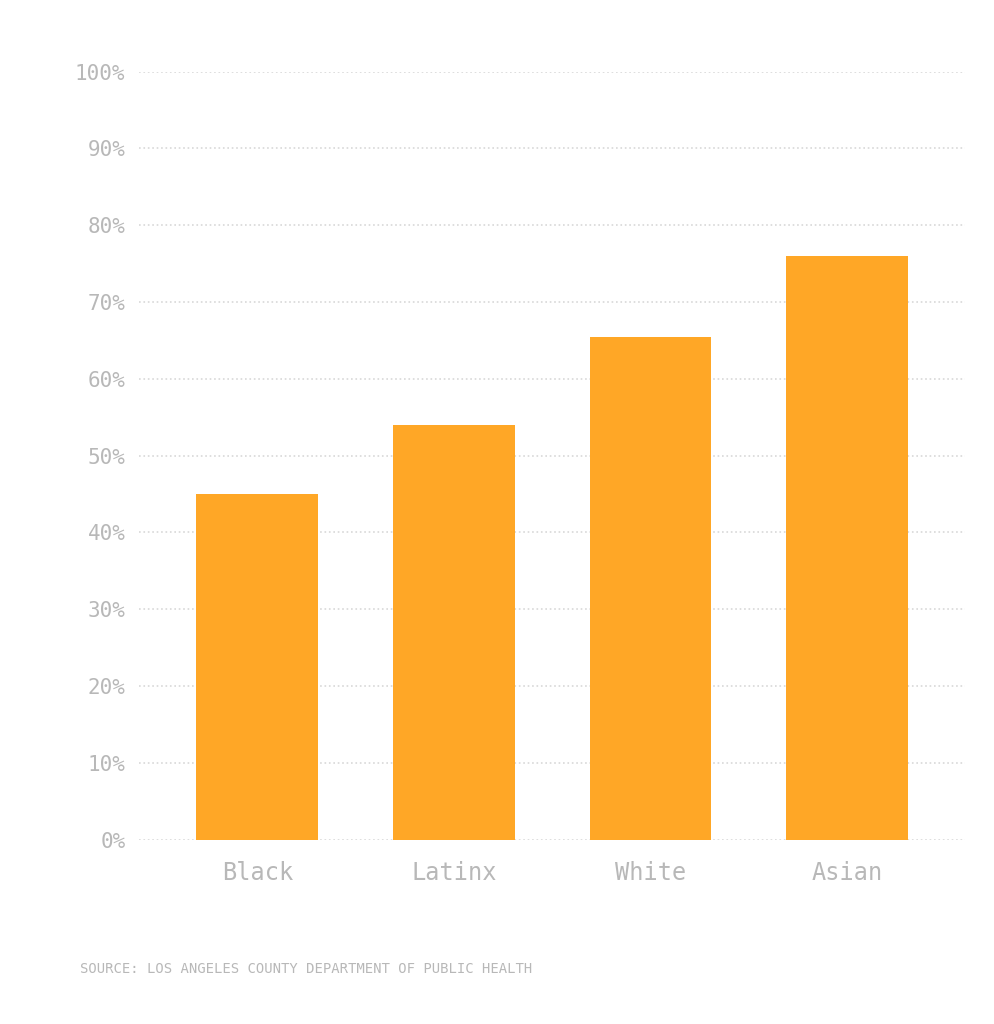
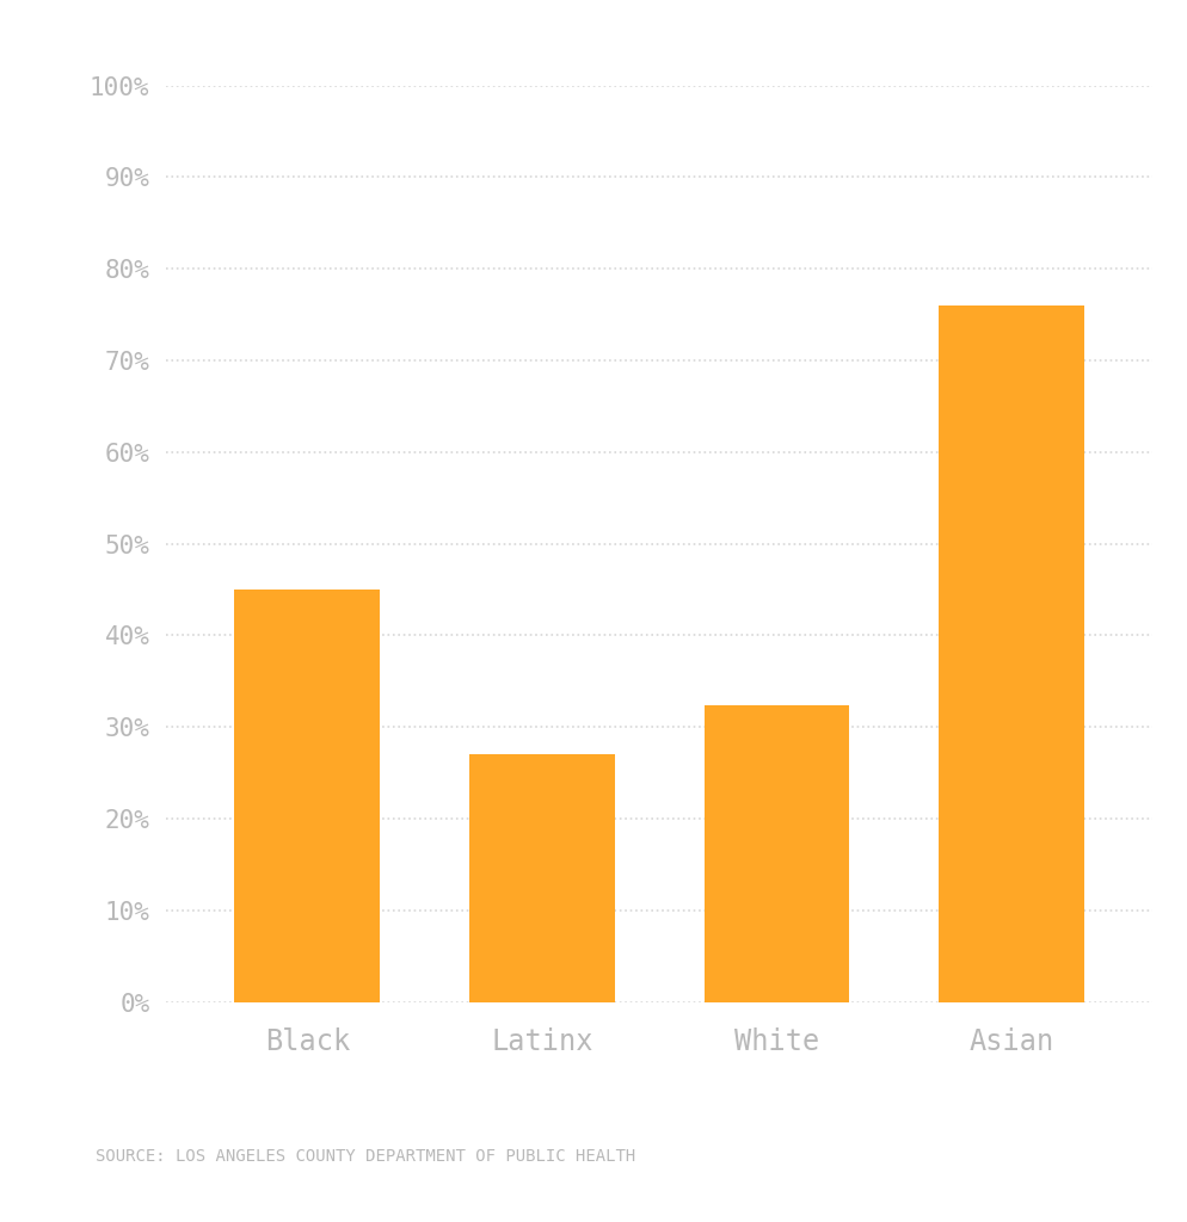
Latinx: 54.0% -> 27.0%
White: 65.5% -> 32.4%
